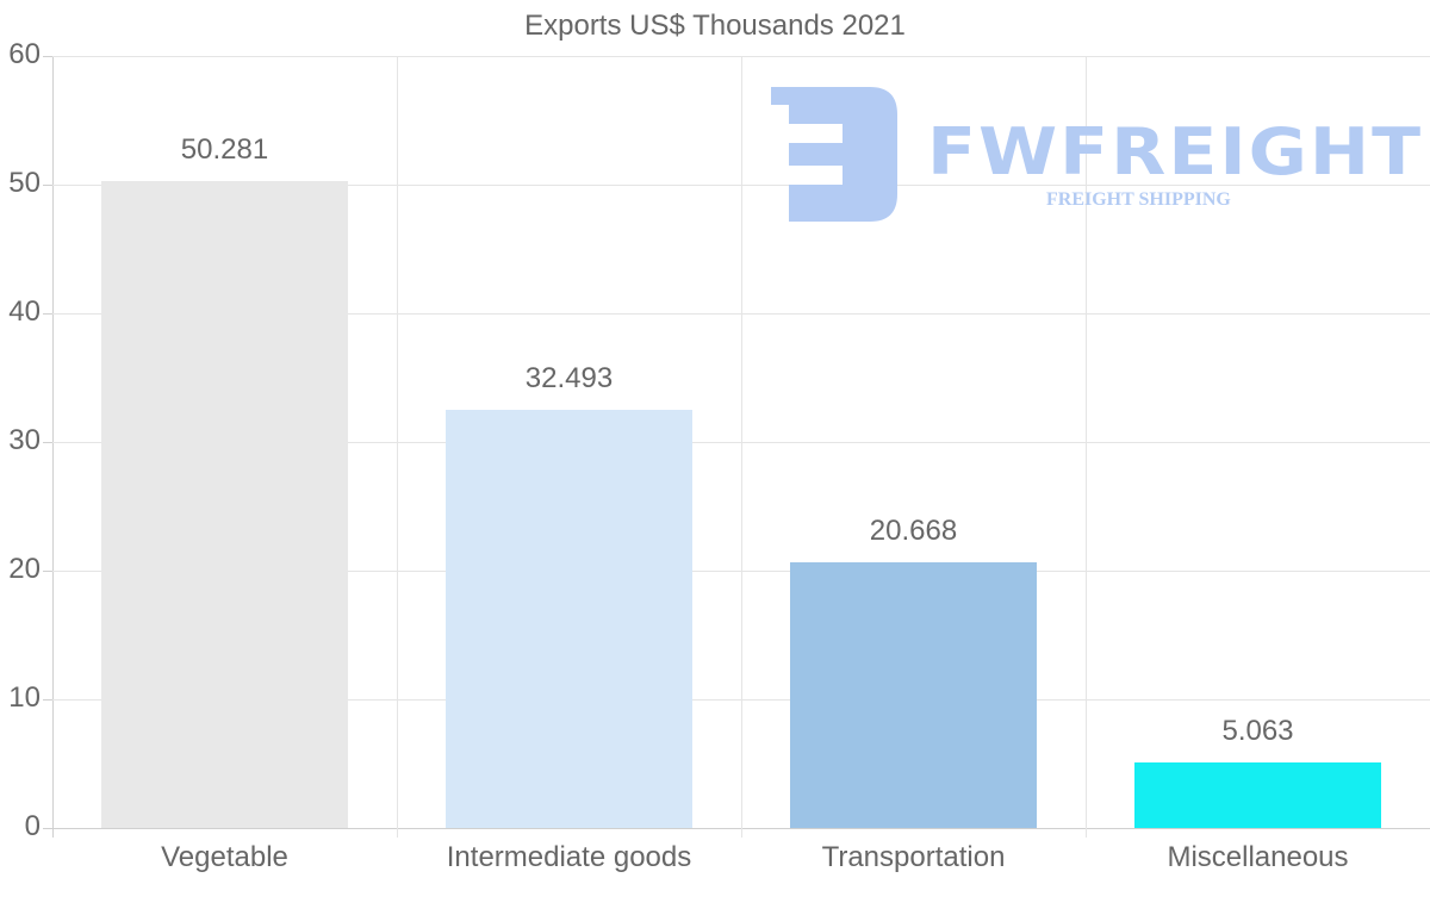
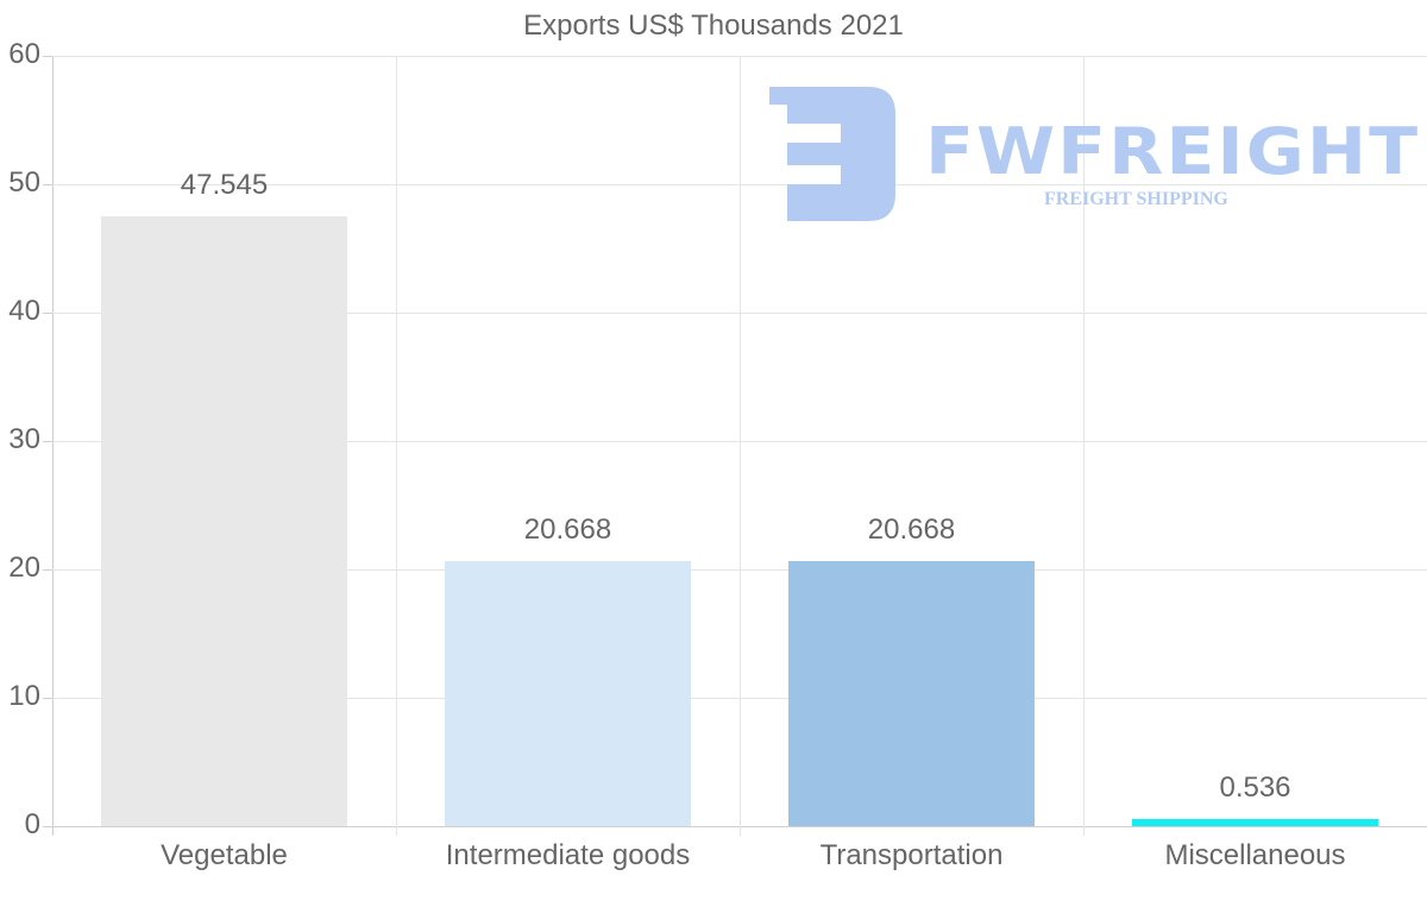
Vegetable: 50.281 -> 47.545
Intermediate goods: 32.493 -> 20.668
Miscellaneous: 5.063 -> 0.536
